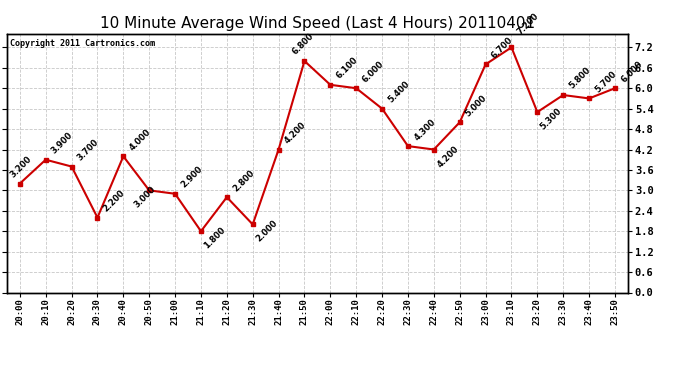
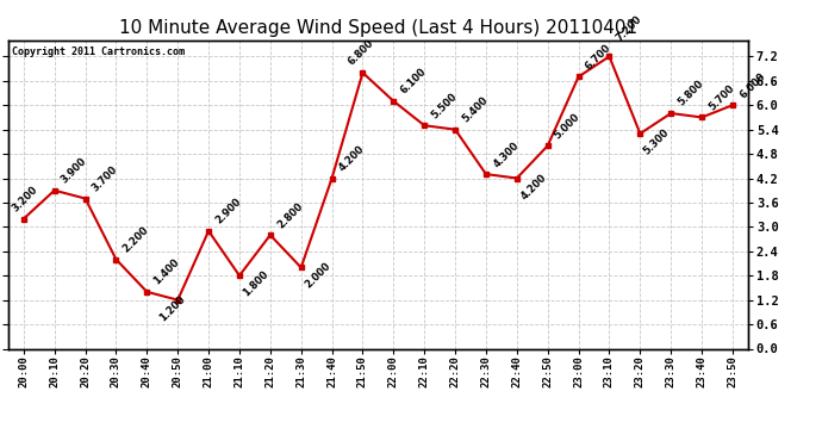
20:40: 4.000 -> 1.400
20:50: 3.000 -> 1.200
22:10: 6.000 -> 5.500
